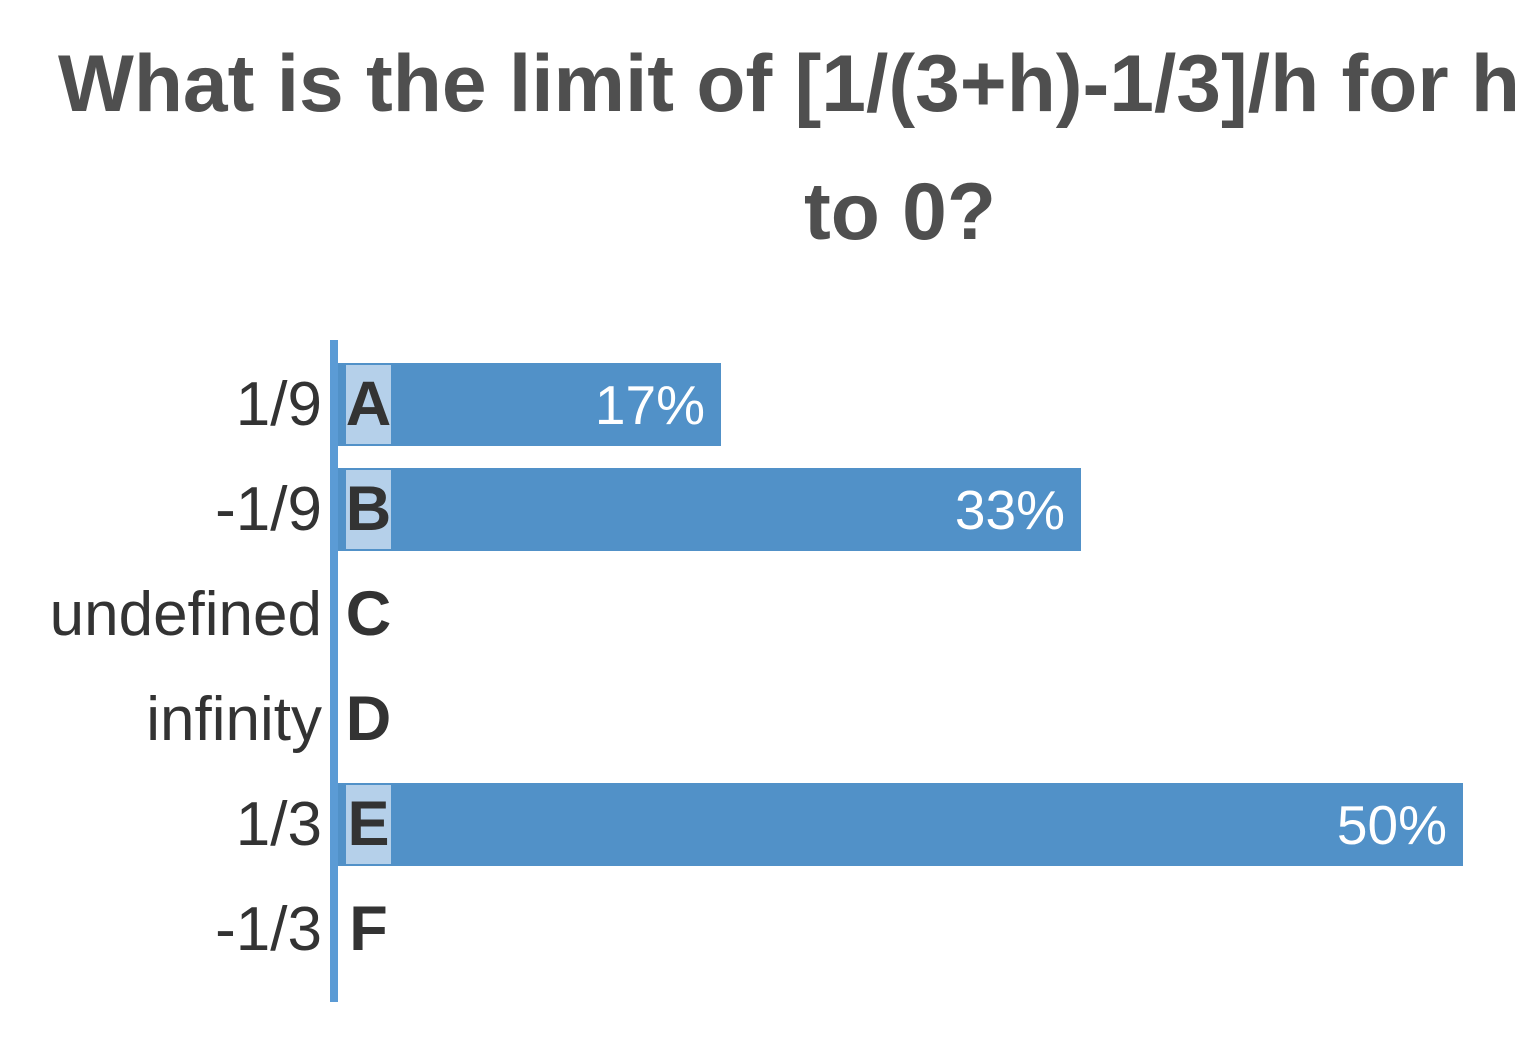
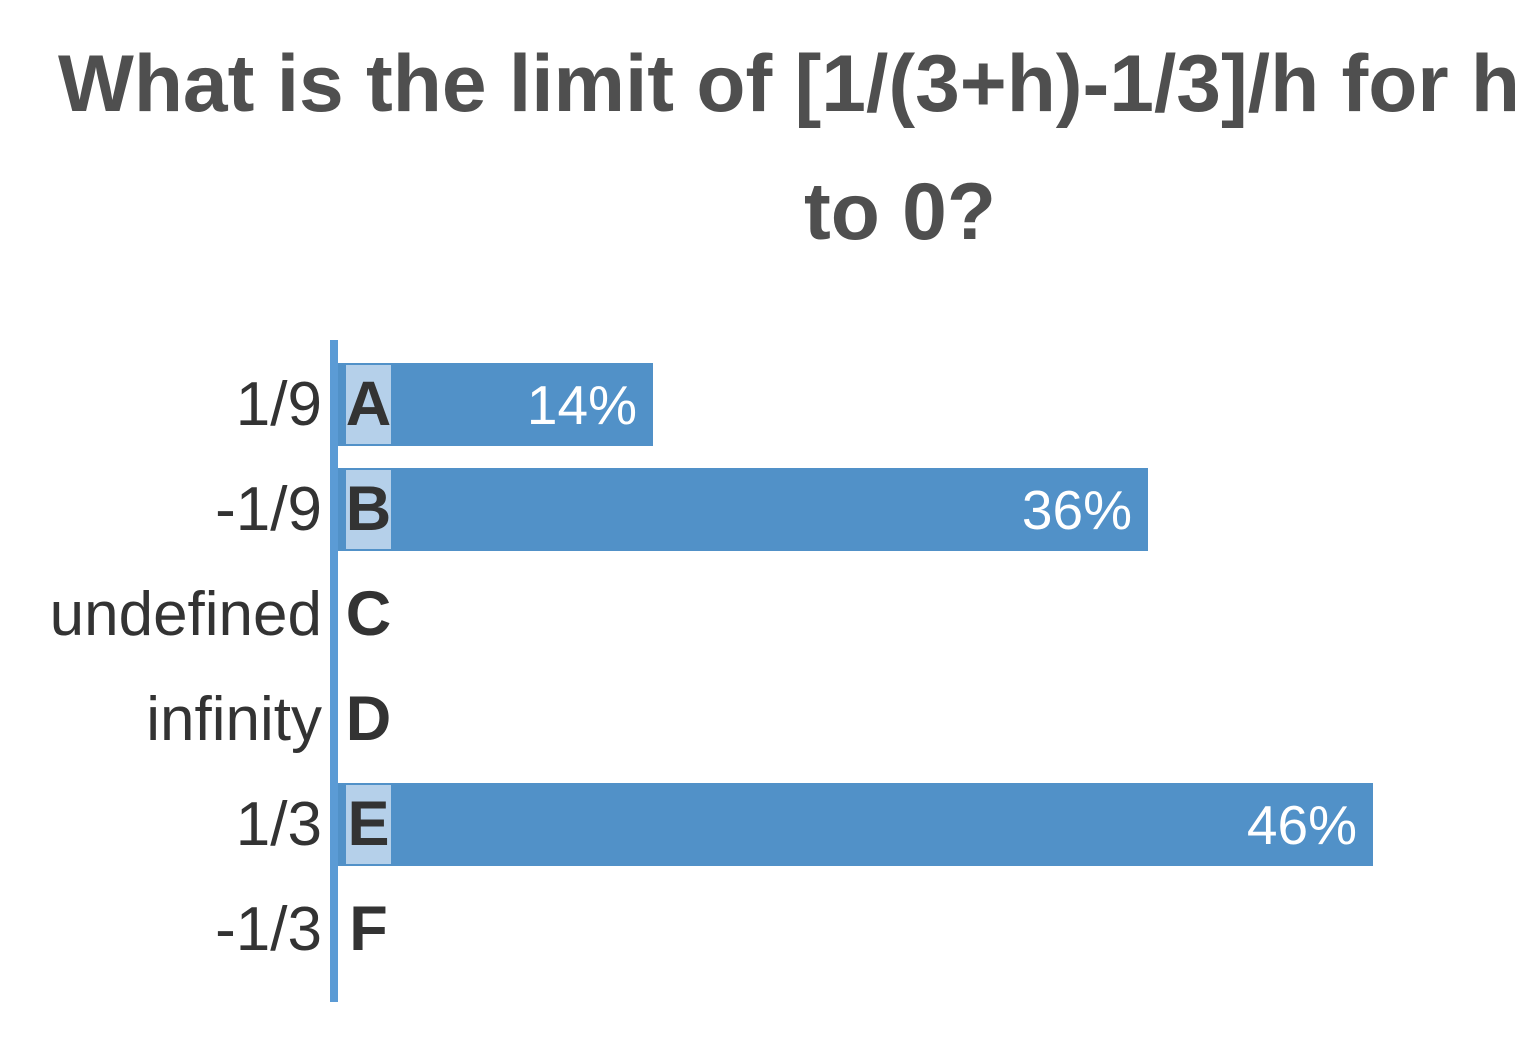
1/9: 17% -> 14%
-1/9: 33% -> 36%
1/3: 50% -> 46%
